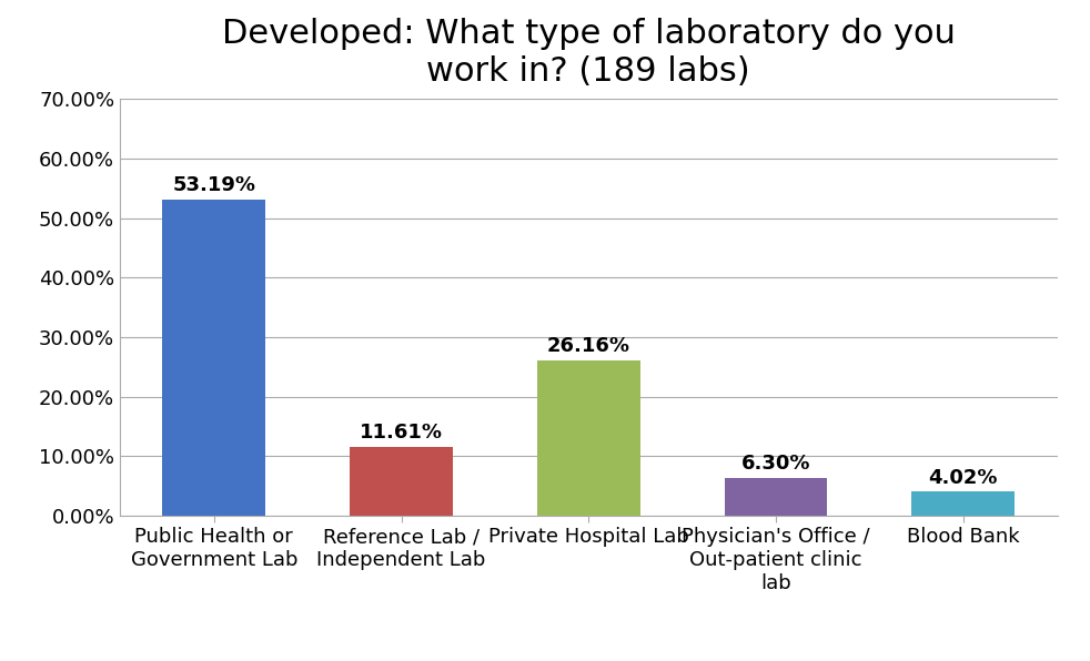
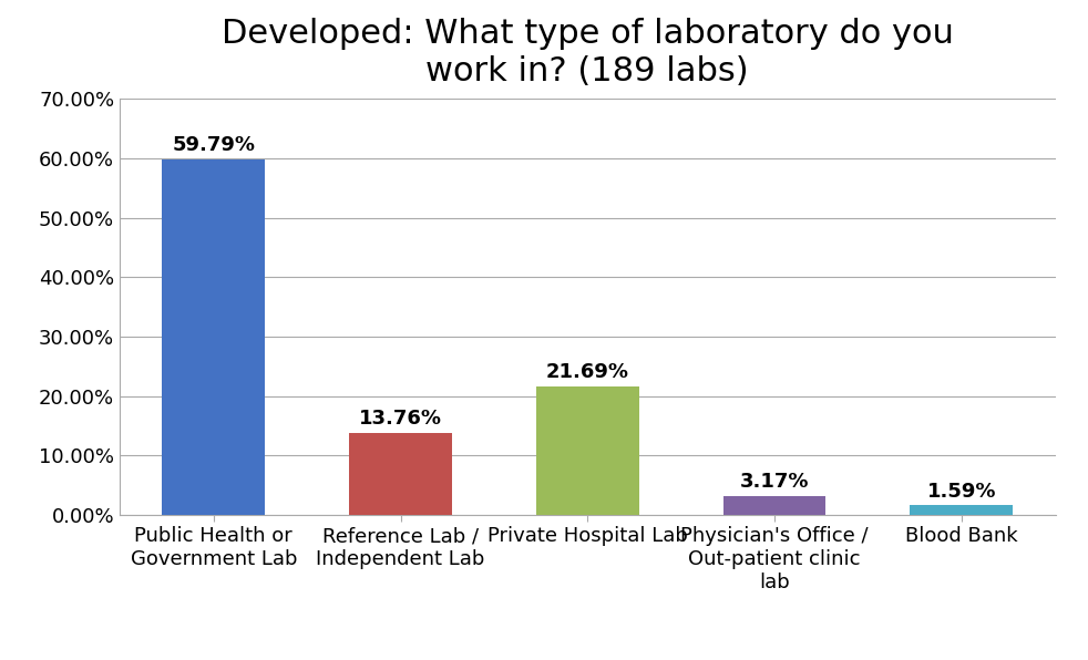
Public Health or Government Lab: 53.19% -> 59.79%
Reference Lab / Independent Lab: 11.61% -> 13.76%
Private Hospital Lab: 26.16% -> 21.69%
Physician's Office / Out-patient clinic lab: 6.30% -> 3.17%
Blood Bank: 4.02% -> 1.59%
